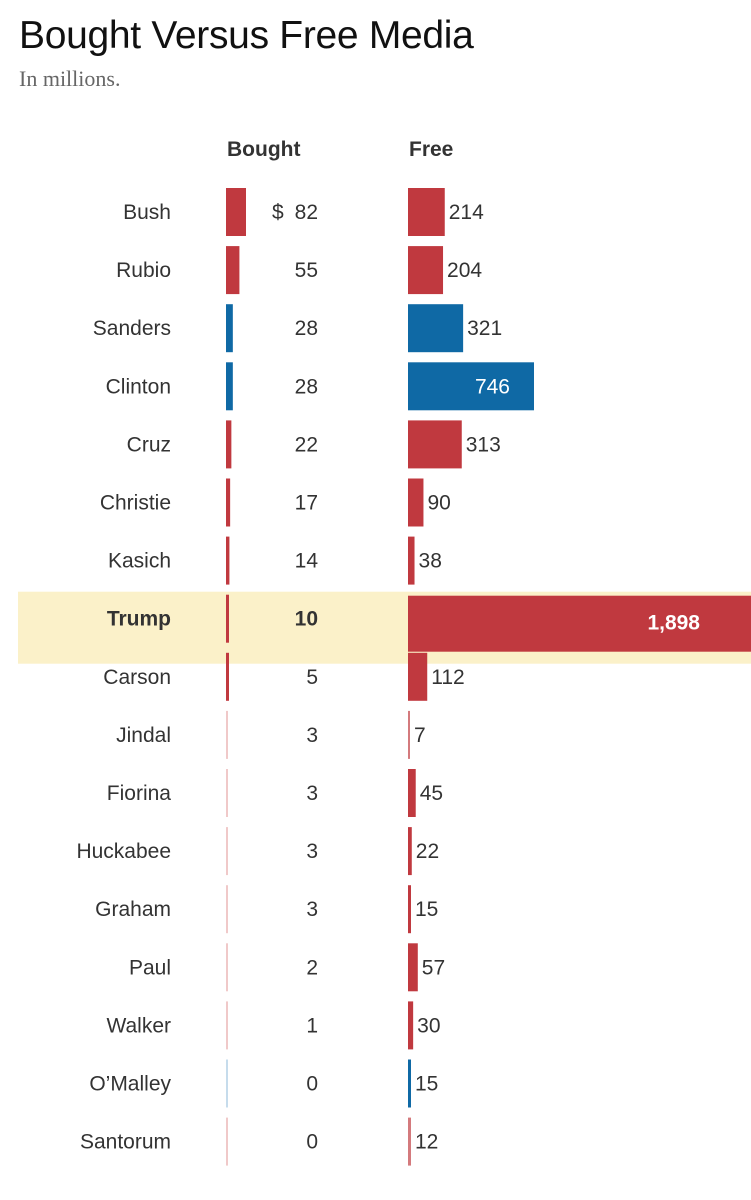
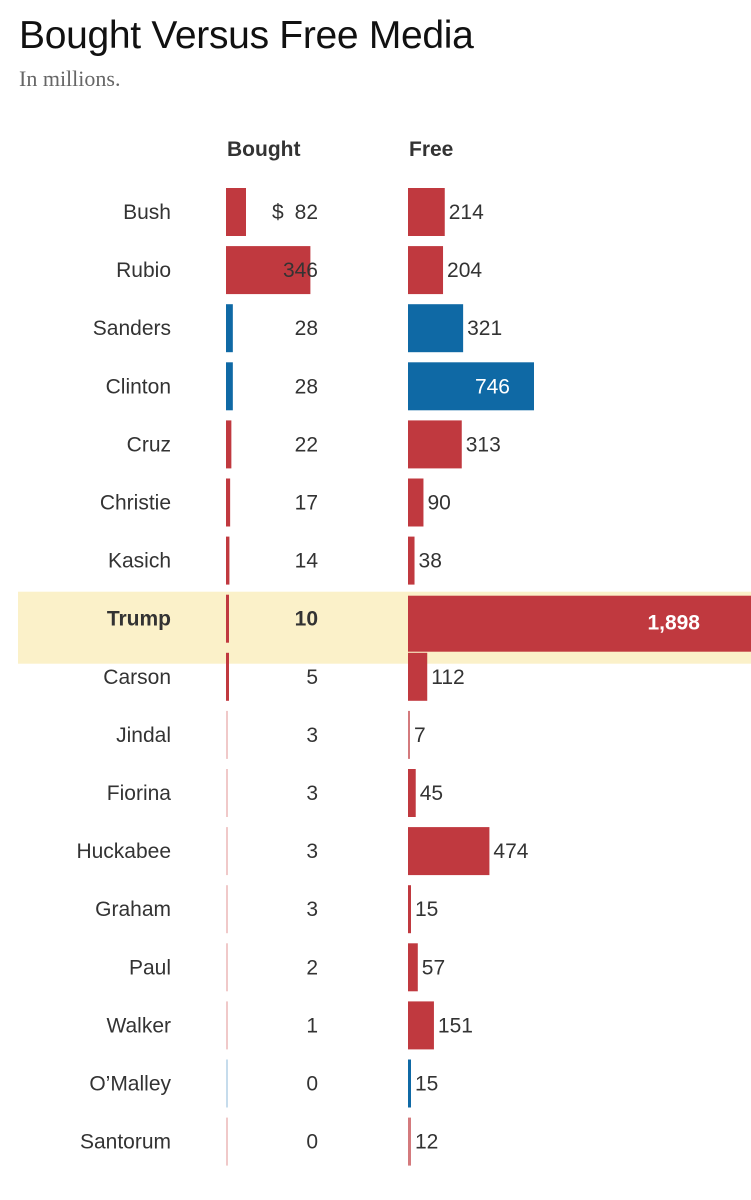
Bought/Rubio: 55 -> 346
Free/Huckabee: 22 -> 474
Free/Walker: 30 -> 151
